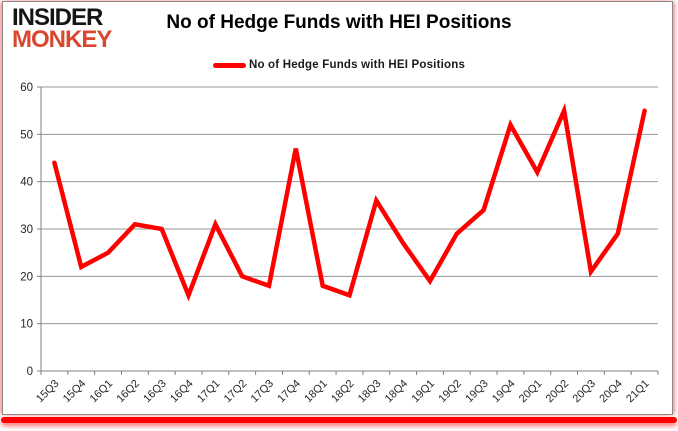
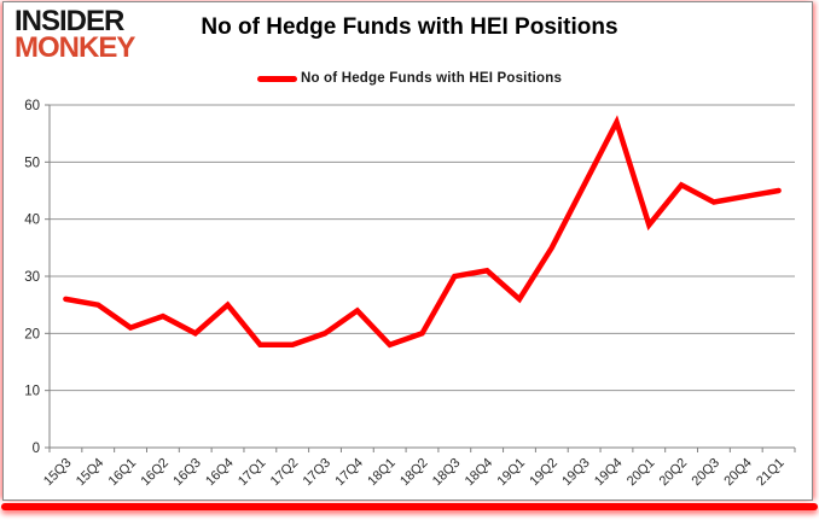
15Q3: 44 -> 26
15Q4: 22 -> 25
16Q1: 25 -> 21
16Q2: 31 -> 23
16Q3: 30 -> 20
16Q4: 16 -> 25
17Q1: 31 -> 18
17Q2: 20 -> 18
17Q3: 18 -> 20
17Q4: 47 -> 24
18Q2: 16 -> 20
18Q3: 36 -> 30
18Q4: 27 -> 31
19Q1: 19 -> 26
19Q2: 29 -> 35
19Q3: 34 -> 46
19Q4: 52 -> 57
20Q1: 42 -> 39
20Q2: 55 -> 46
20Q3: 21 -> 43
20Q4: 29 -> 44
21Q1: 55 -> 45
